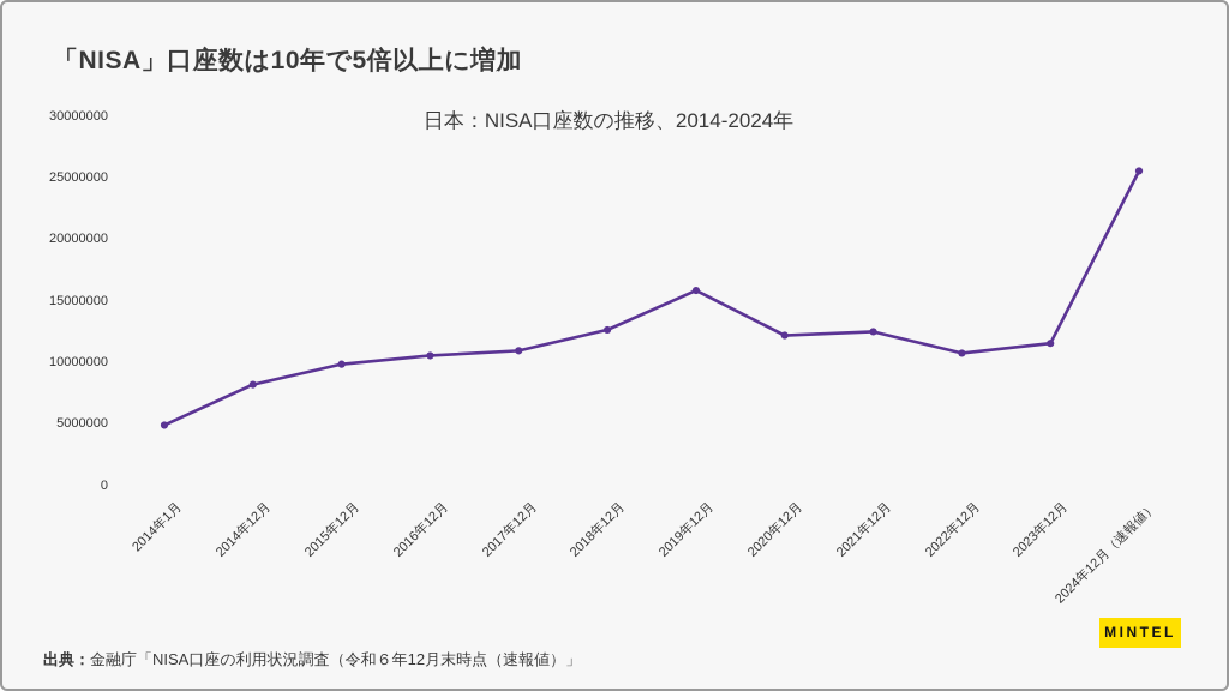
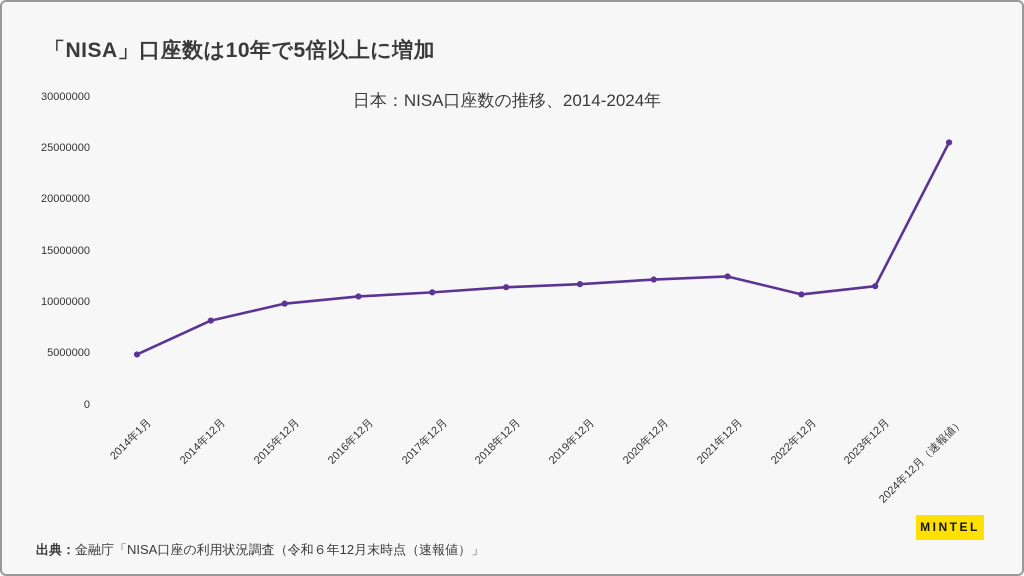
2018年12月: 12700000 -> 11500000
2019年12月: 15900000 -> 11800000
